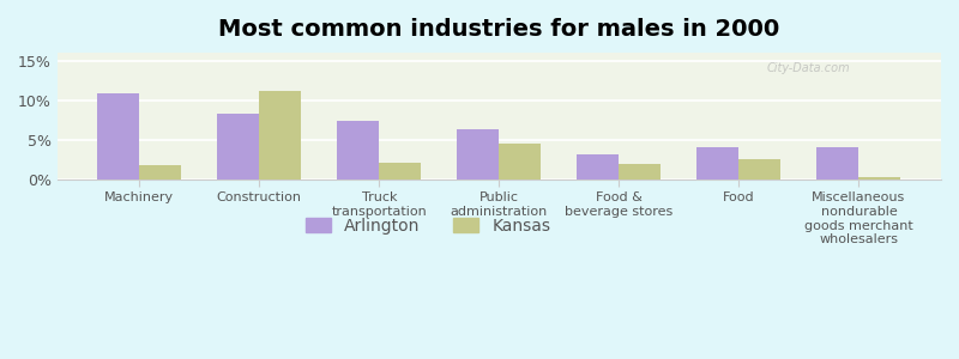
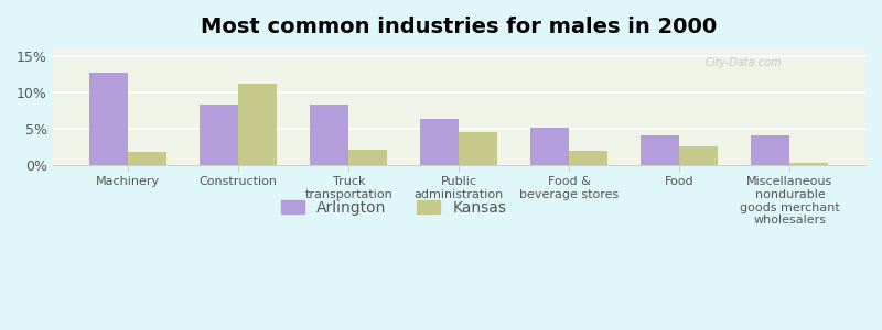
Arlington/Machinery: 10.8% -> 12.7%
Arlington/Truck transportation: 7.4% -> 8.3%
Arlington/Food & beverage stores: 3.2% -> 5.1%
